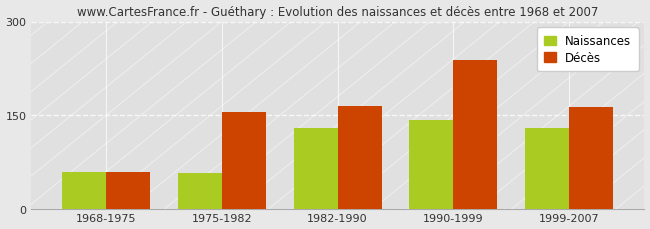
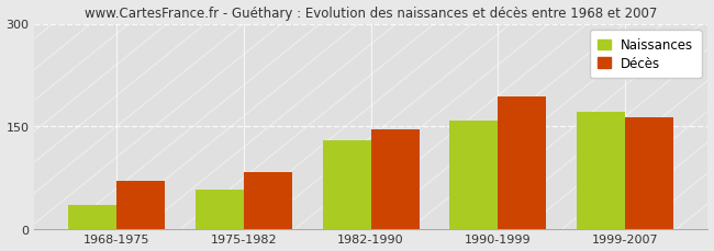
Naissances/1968-1975: 60 -> 36
Décès/1968-1975: 60 -> 70
Décès/1975-1982: 155 -> 84
Décès/1982-1990: 165 -> 146
Naissances/1990-1999: 143 -> 158
Décès/1990-1999: 238 -> 194
Naissances/1999-2007: 130 -> 172
